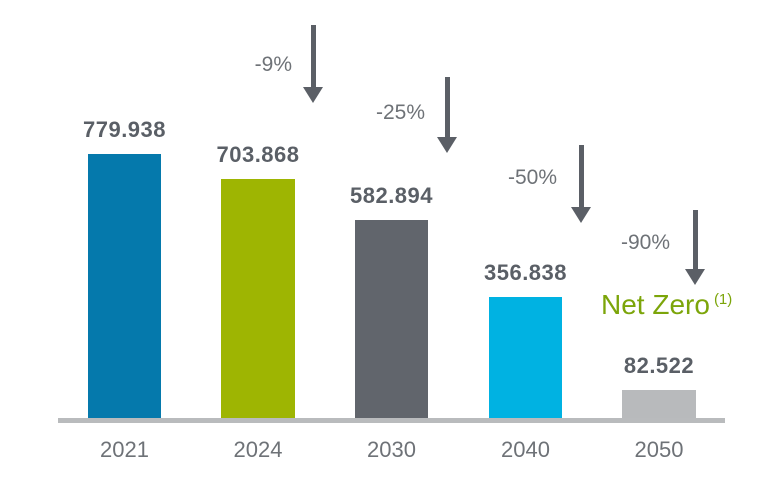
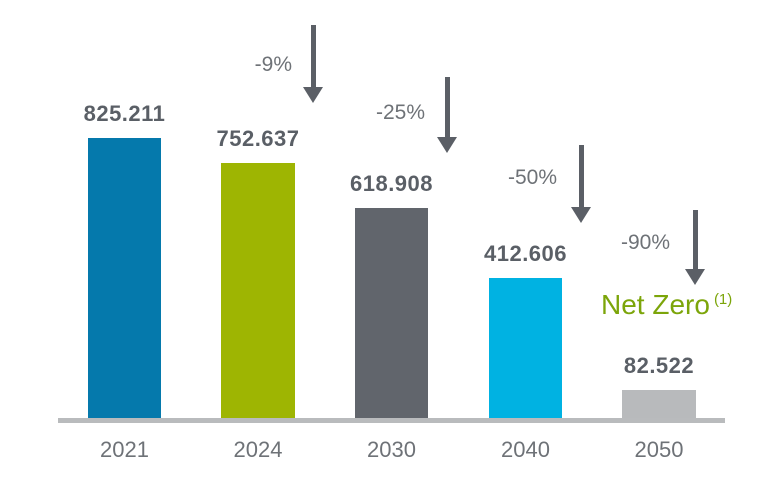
2021: 779.938 -> 825.211
2024: 703.868 -> 752.637
2030: 582.894 -> 618.908
2040: 356.838 -> 412.606
